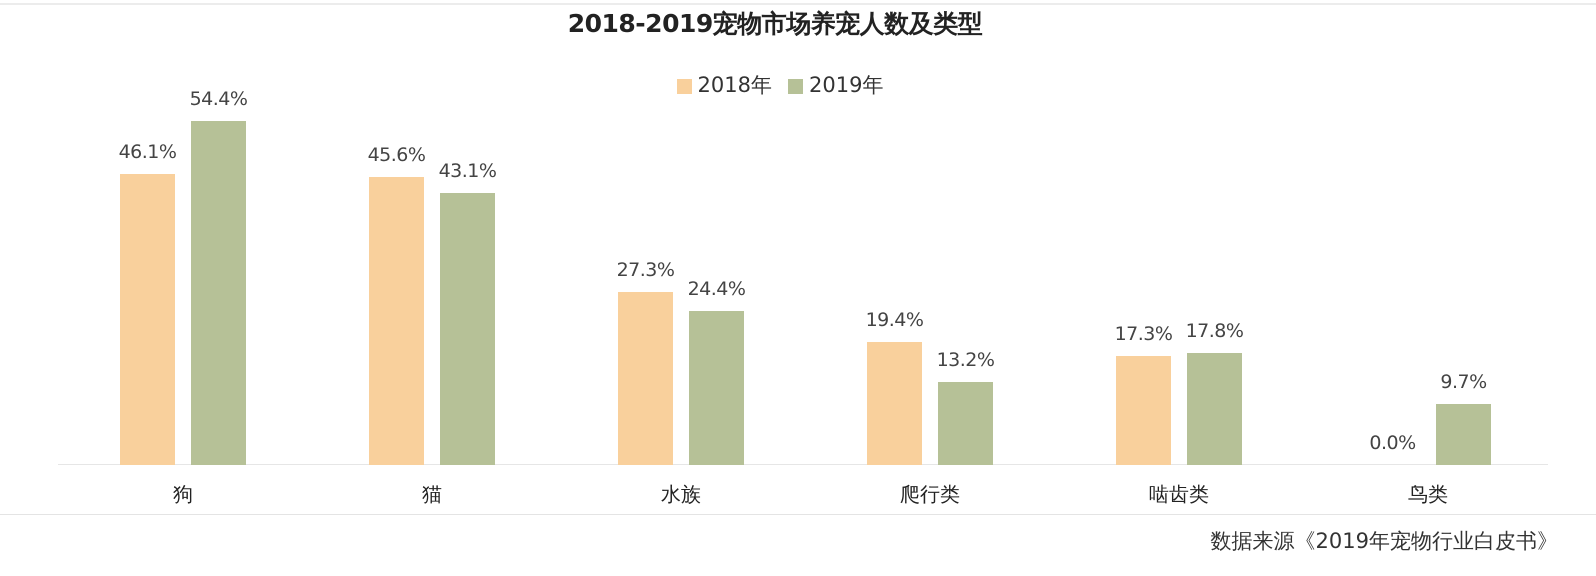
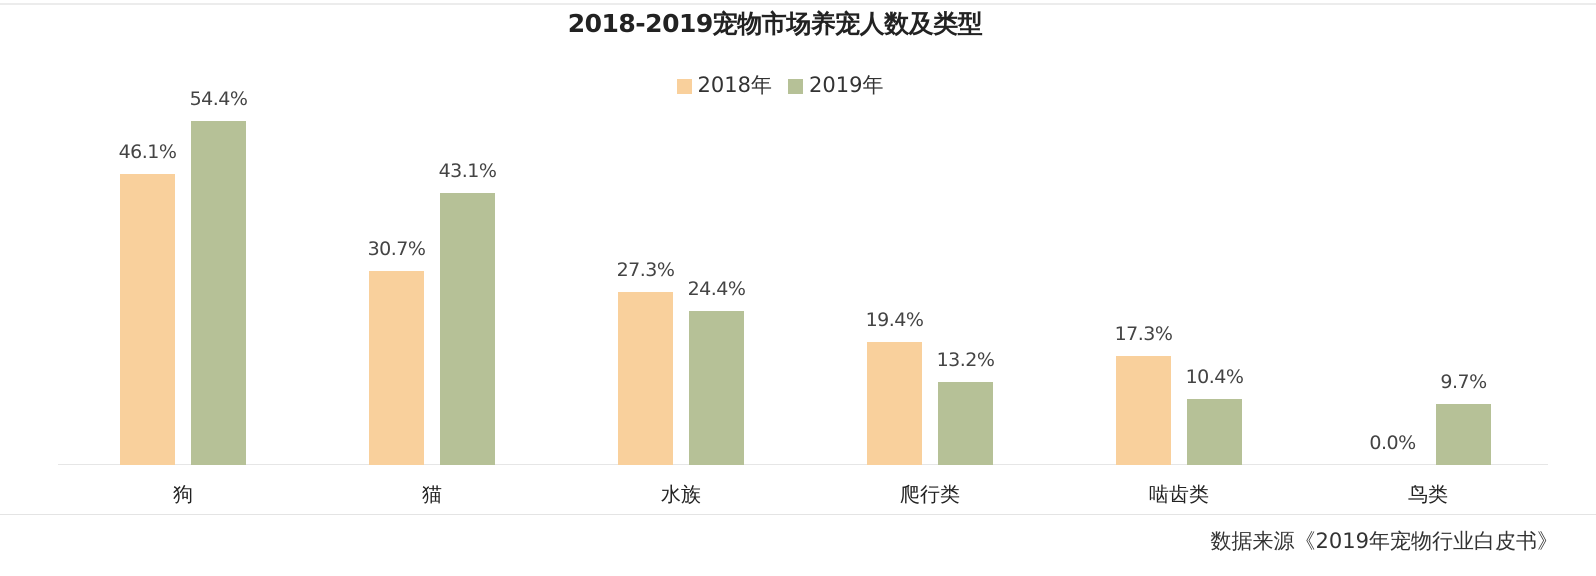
2018年/猫: 45.6% -> 30.7%
2019年/啮齿类: 17.8% -> 10.4%
